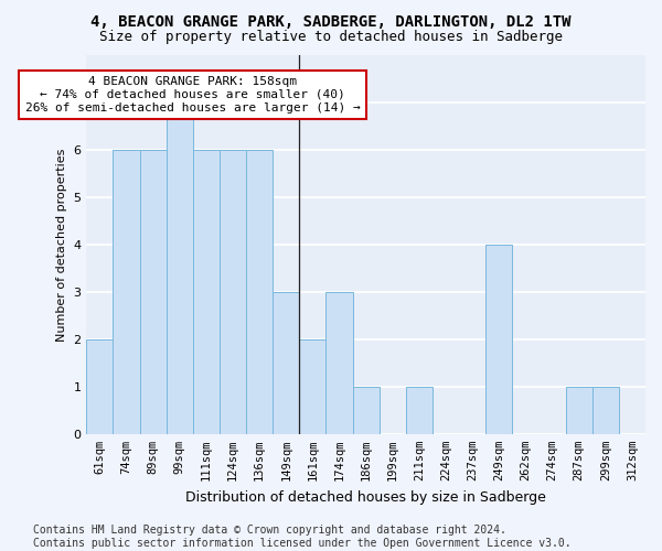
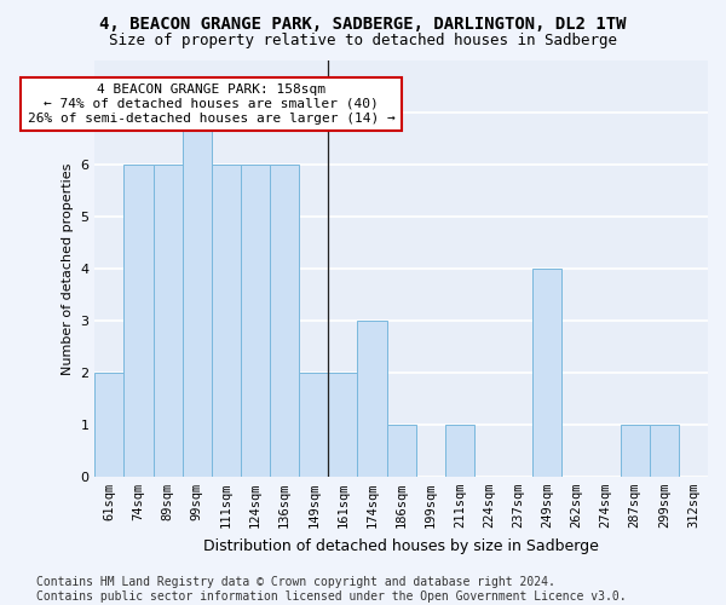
149sqm: 3 -> 2
